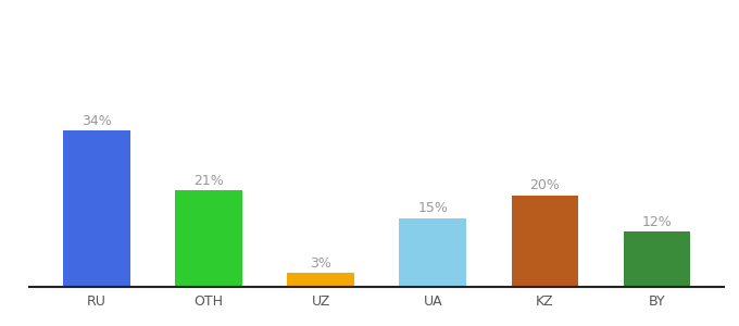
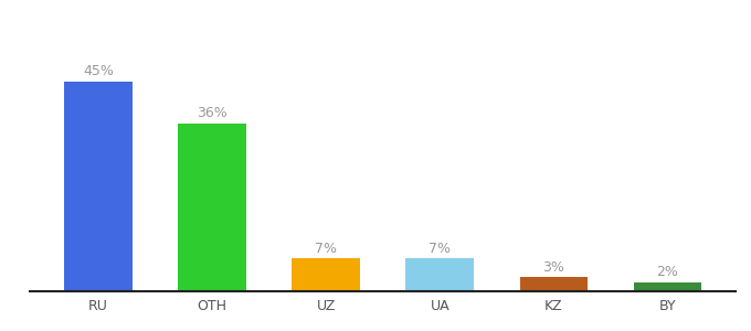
RU: 34% -> 45%
OTH: 21% -> 36%
UZ: 3% -> 7%
UA: 15% -> 7%
KZ: 20% -> 3%
BY: 12% -> 2%
